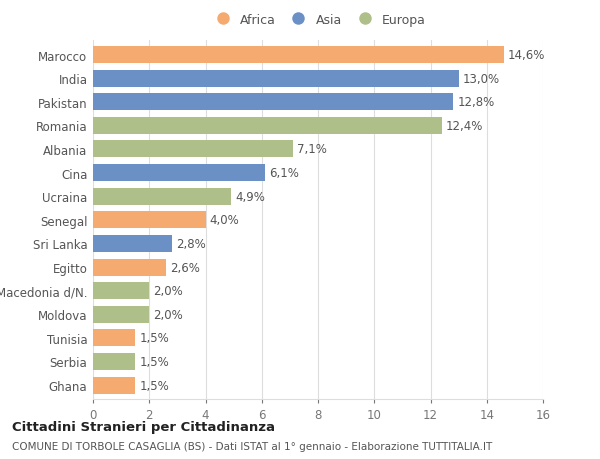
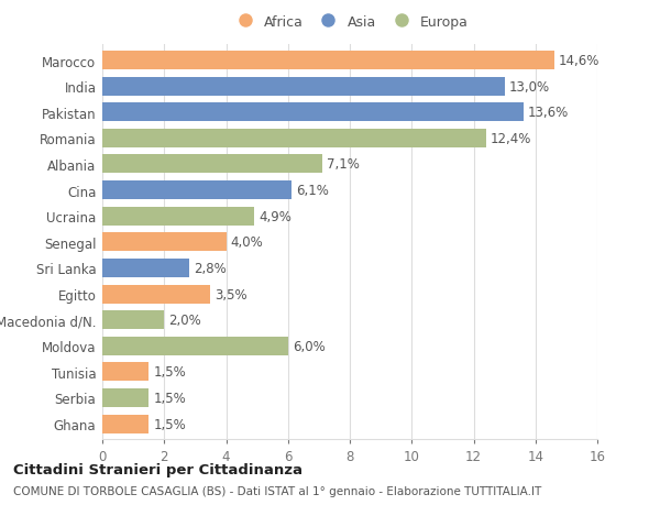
Pakistan: 12,8% -> 13,6%
Egitto: 2,6% -> 3,5%
Moldova: 2,0% -> 6,0%
